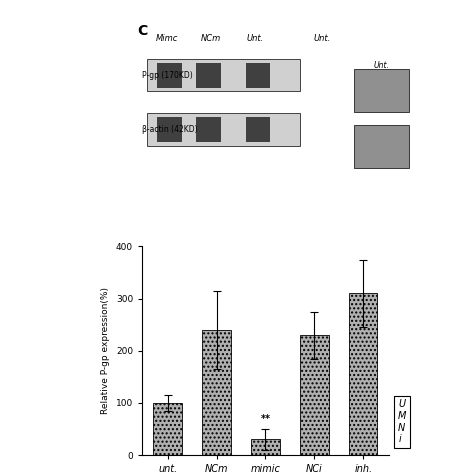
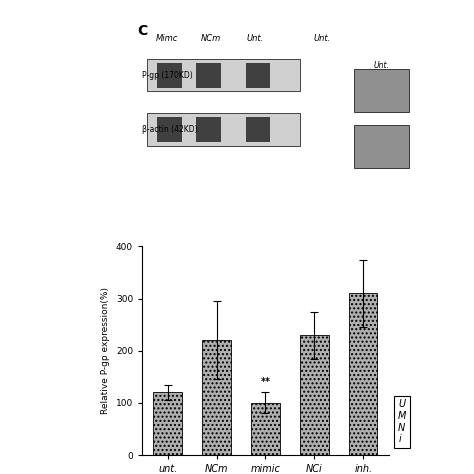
unt.: 100 -> 120
NCm: 240 -> 220
mimic: 30 -> 100
